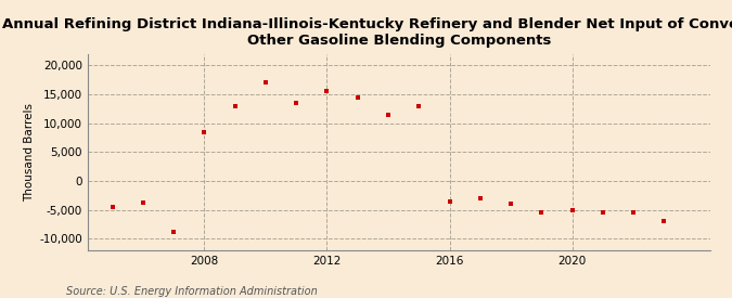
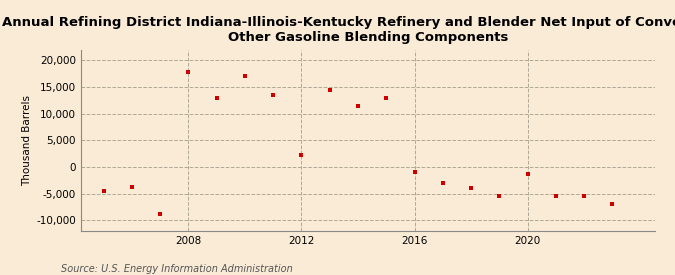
2008: 8,500 -> 17,800
2012: 15,500 -> 2,200
2016: -3,500 -> -1,000
2020: -5,000 -> -1,400
